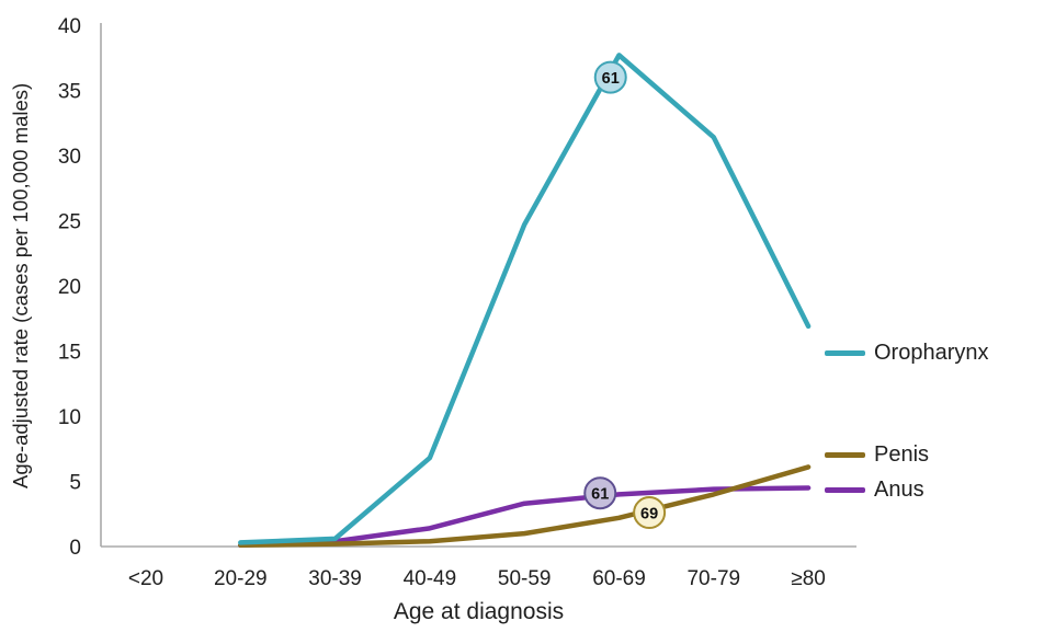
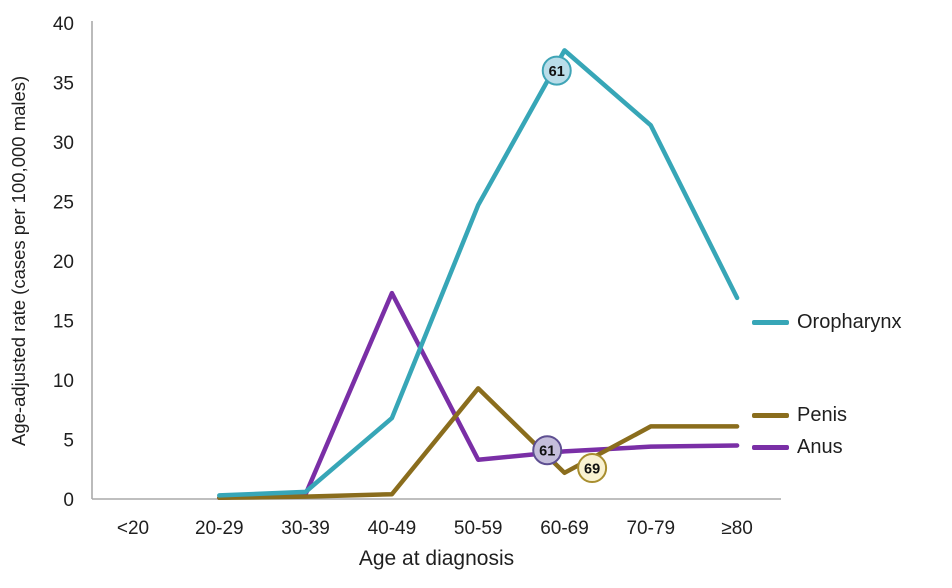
Anus/40-49: 1.4 -> 17.3
Penis/50-59: 1.0 -> 9.3
Penis/70-79: 4.0 -> 6.1
